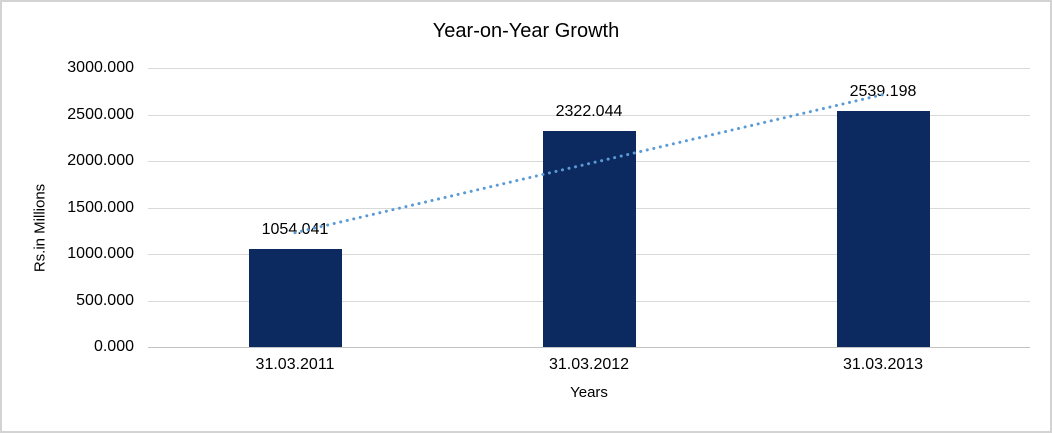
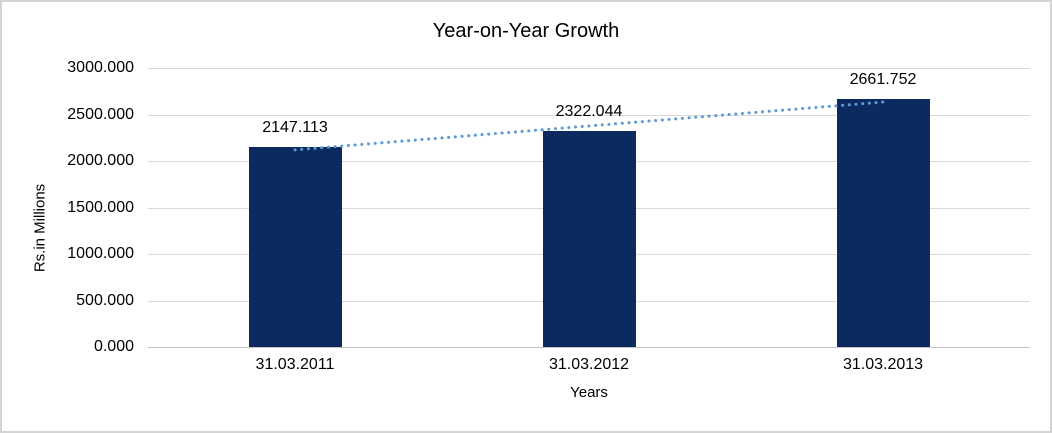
31.03.2011: 1054.041 -> 2147.113
31.03.2013: 2539.198 -> 2661.752
